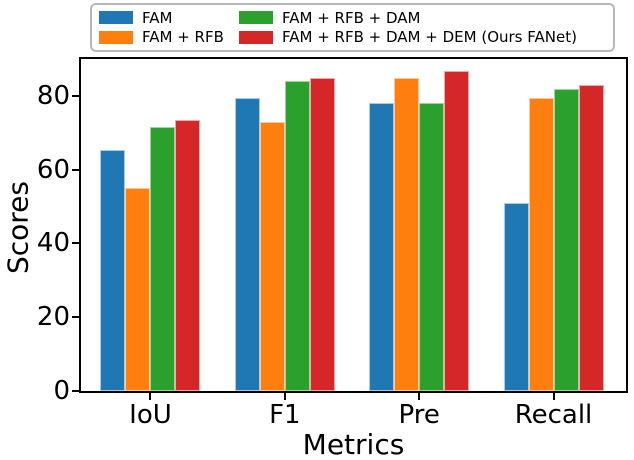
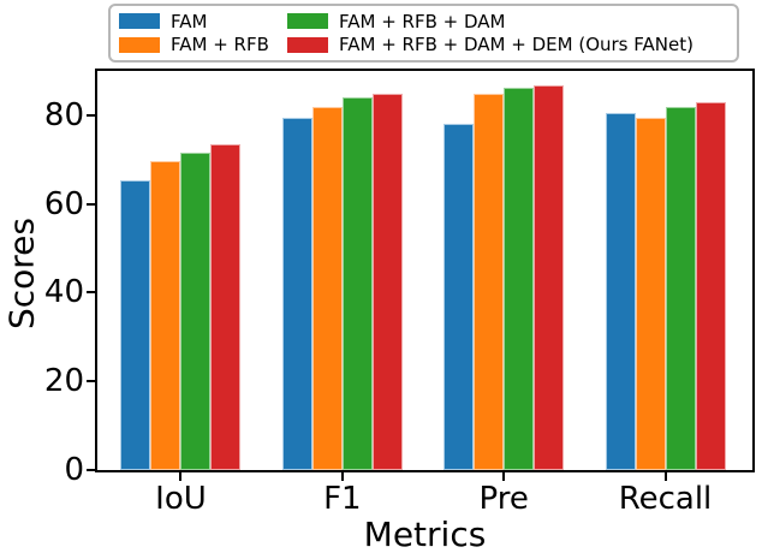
FAM + RFB/IoU: 55 -> 70
FAM + RFB/F1: 73 -> 82
FAM + RFB + DAM/Pre: 78 -> 86
FAM/Recall: 51 -> 80
